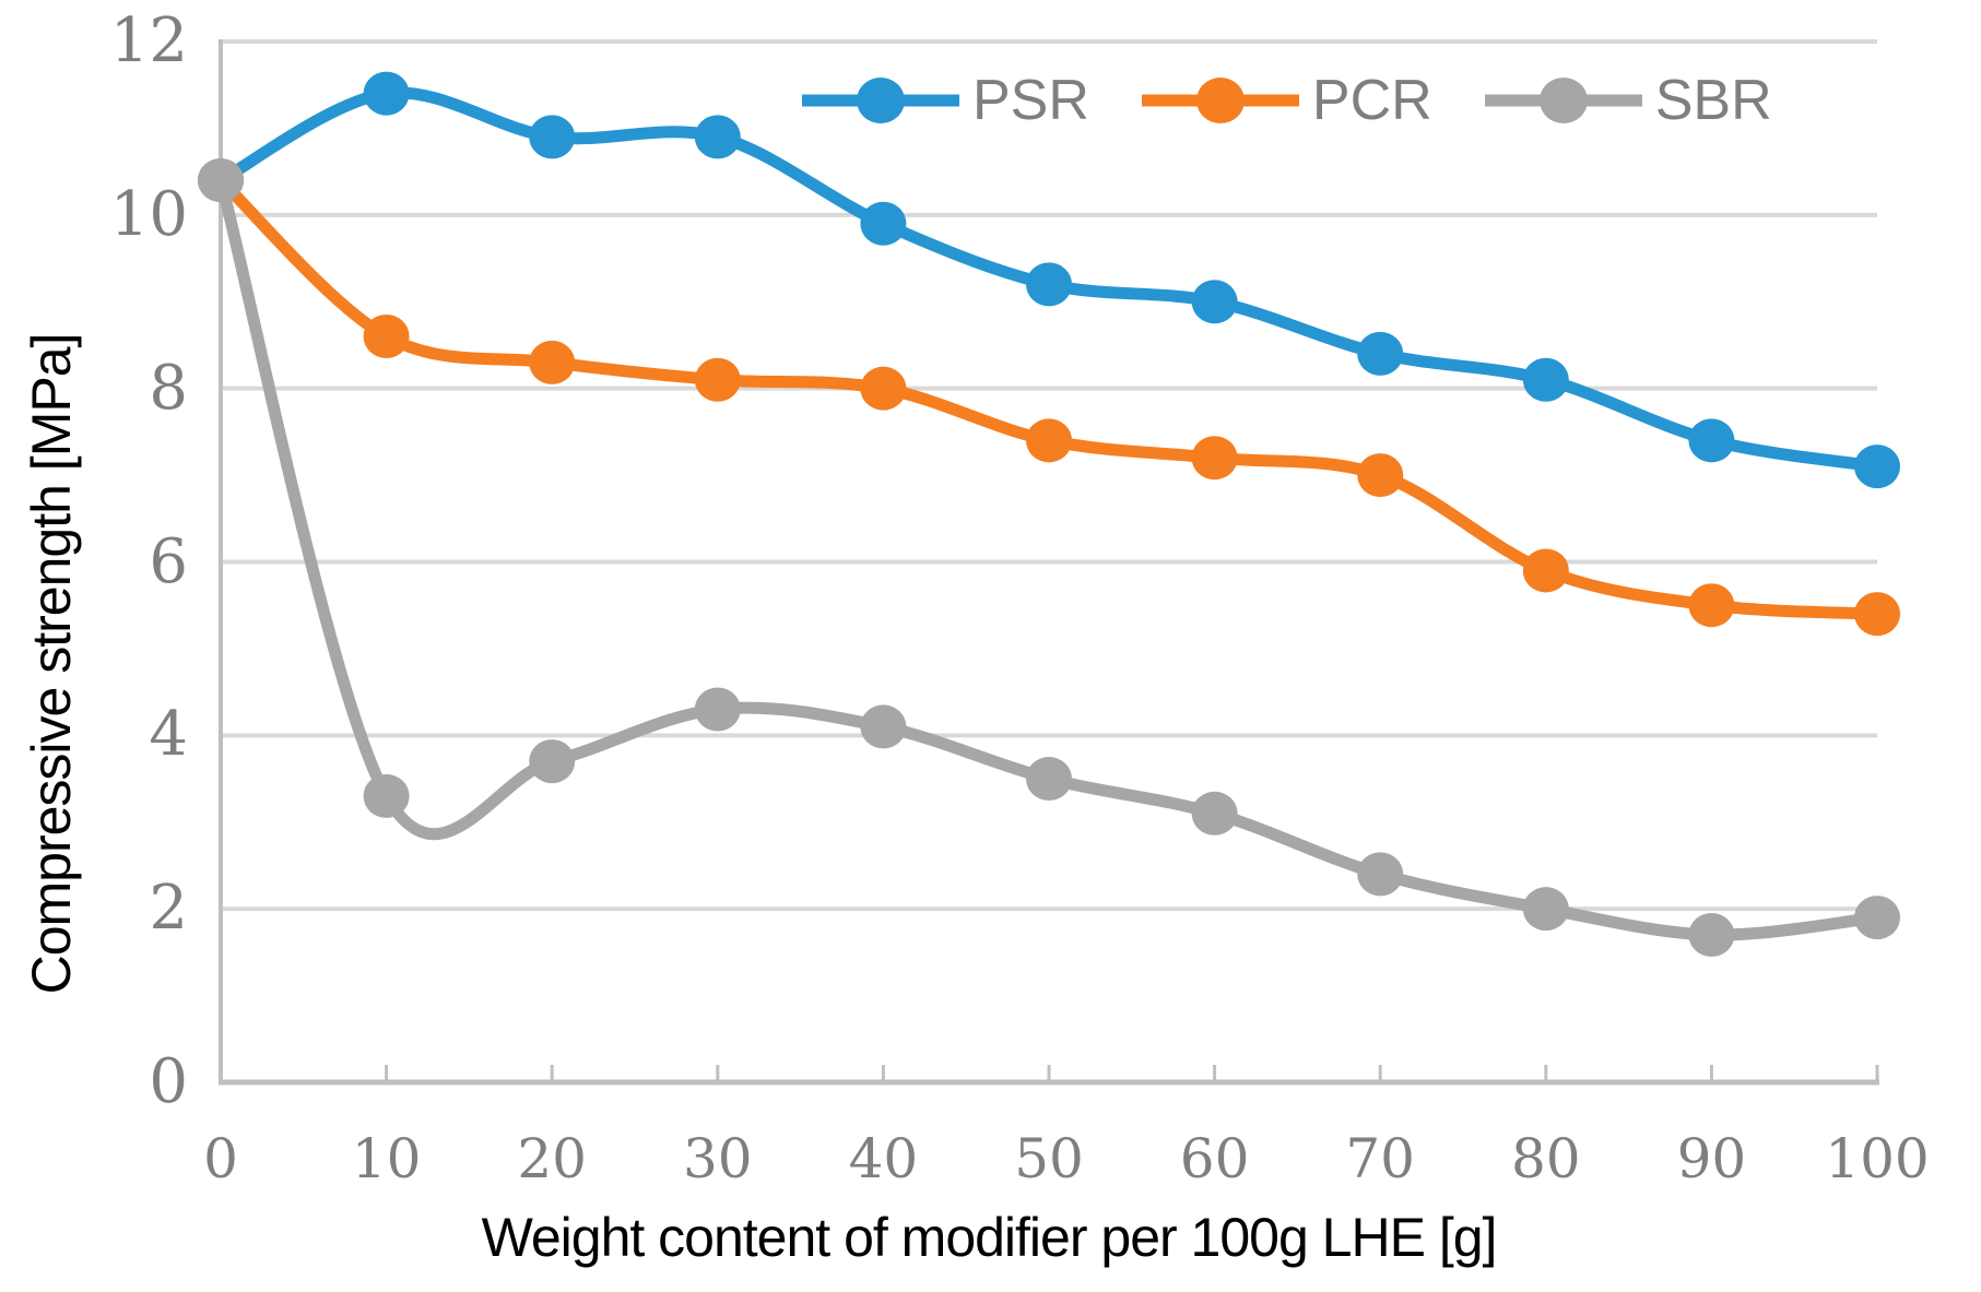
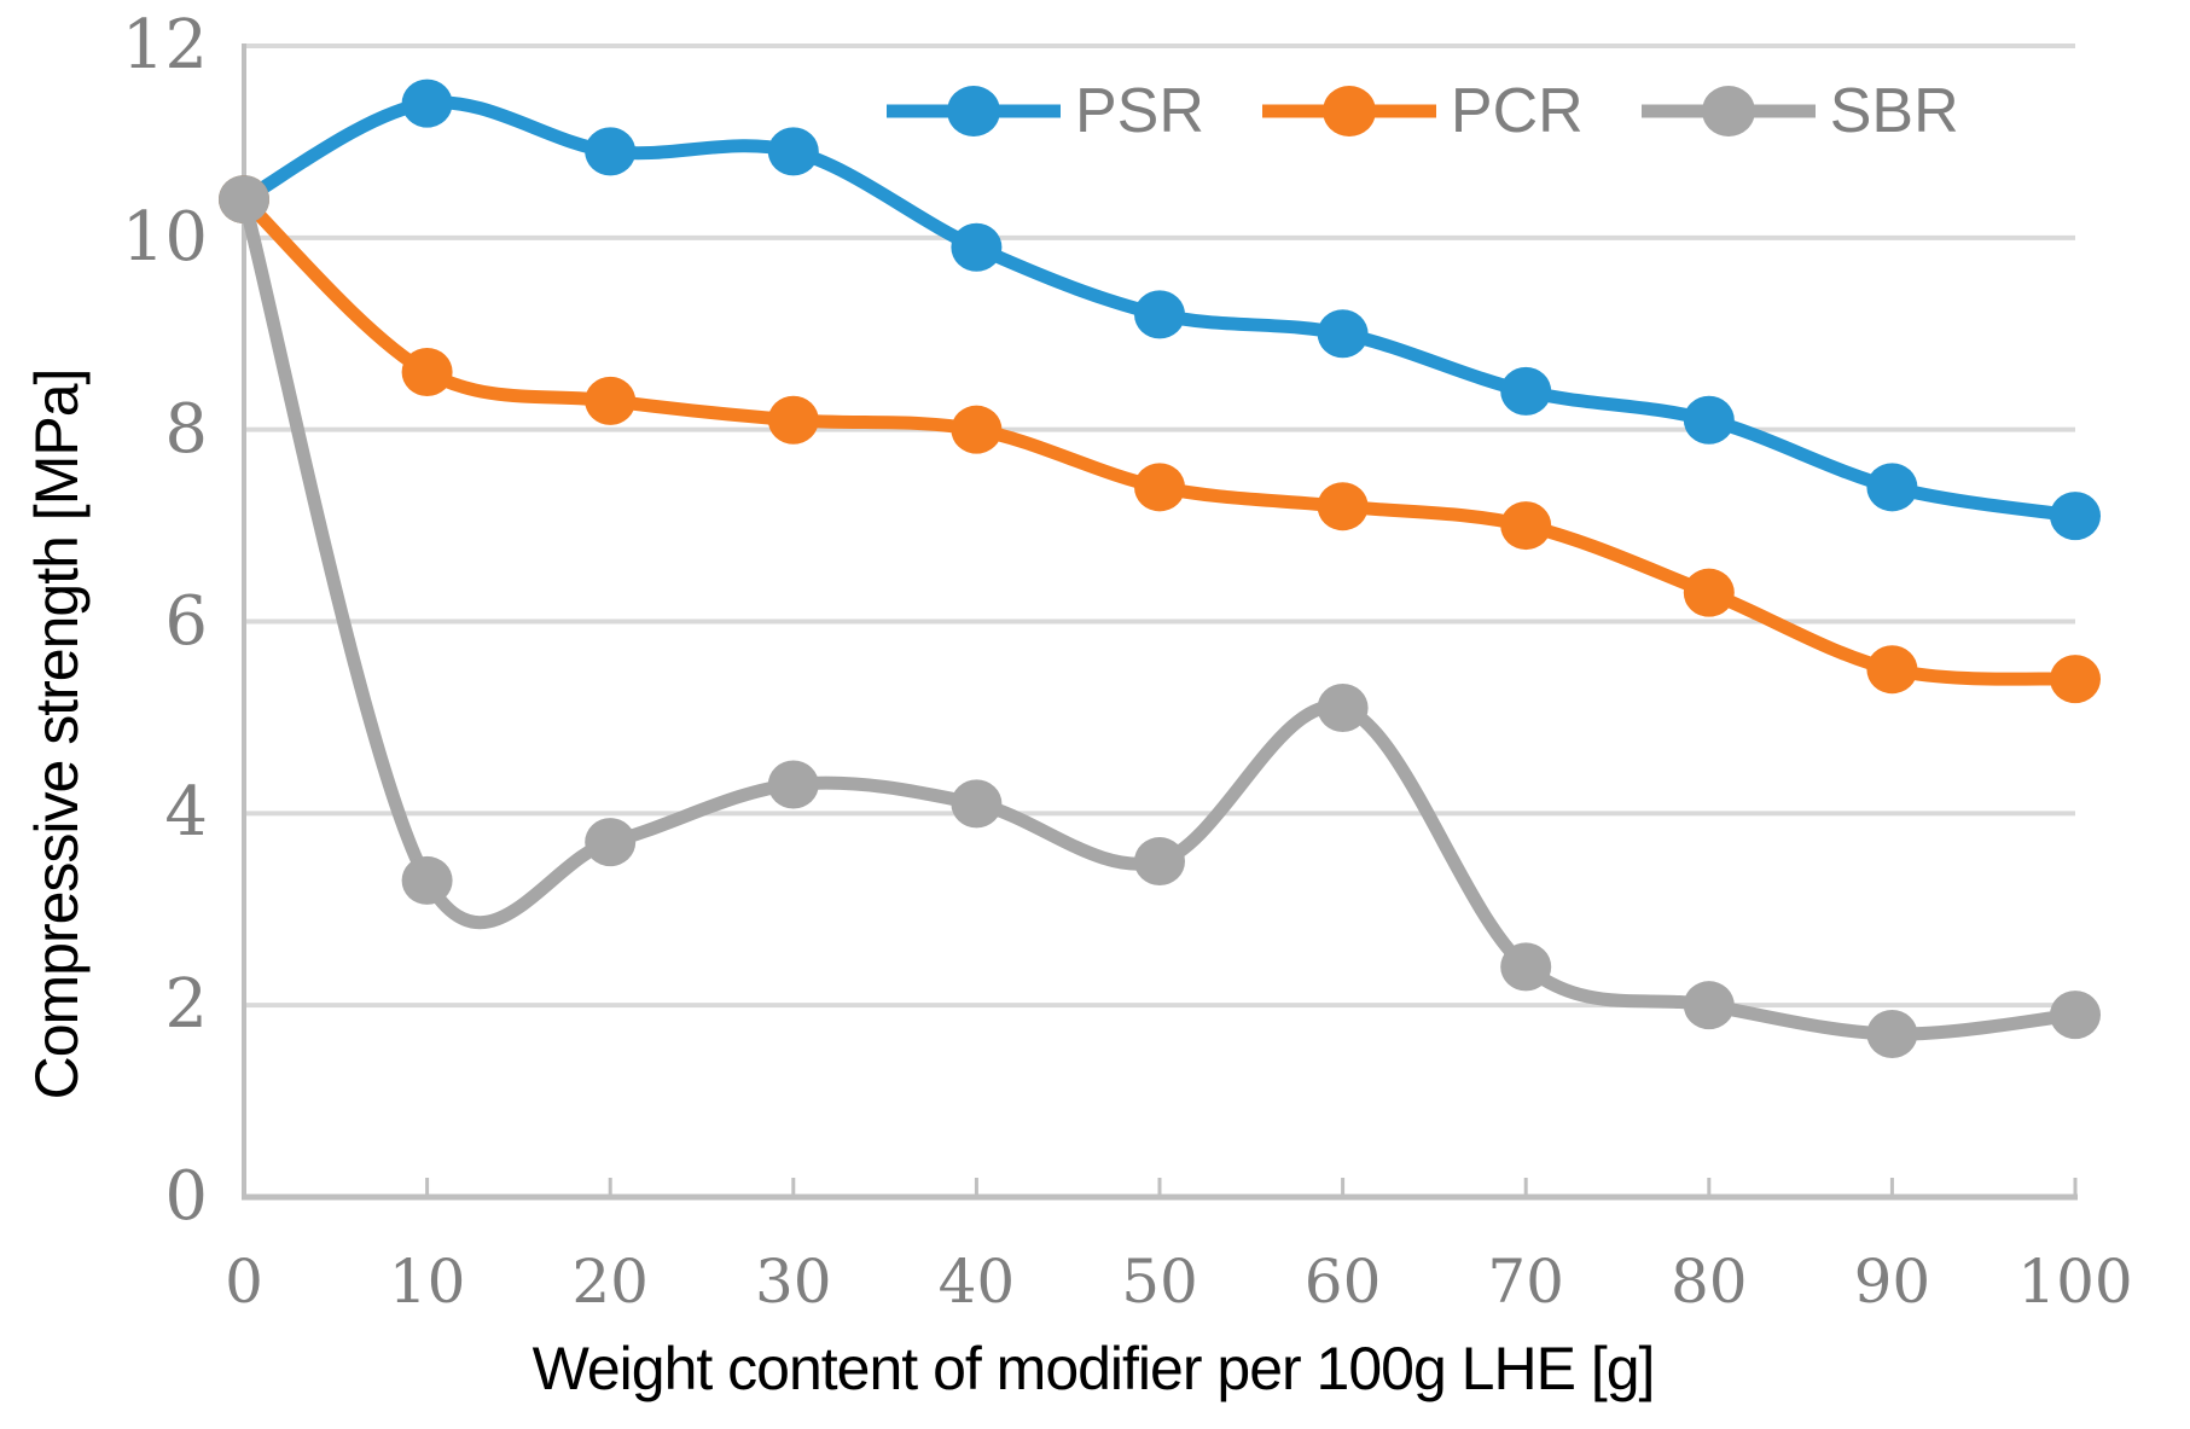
SBR/60: 3.1 -> 5.1
PCR/80: 5.9 -> 6.3
